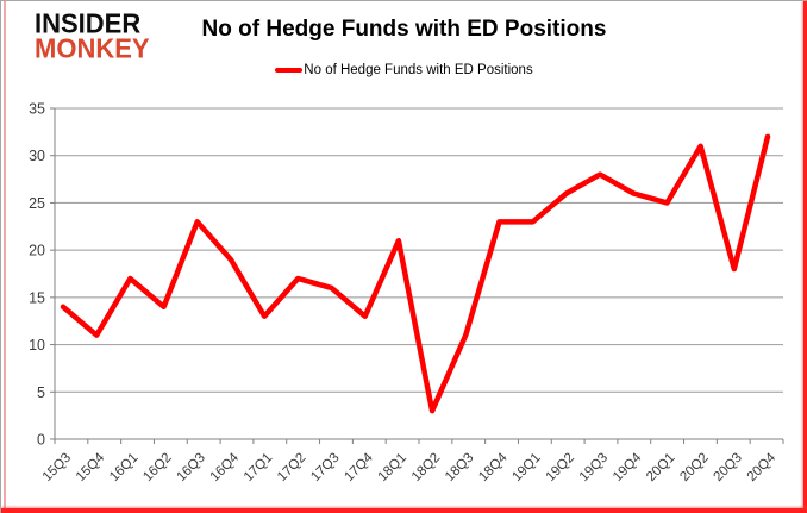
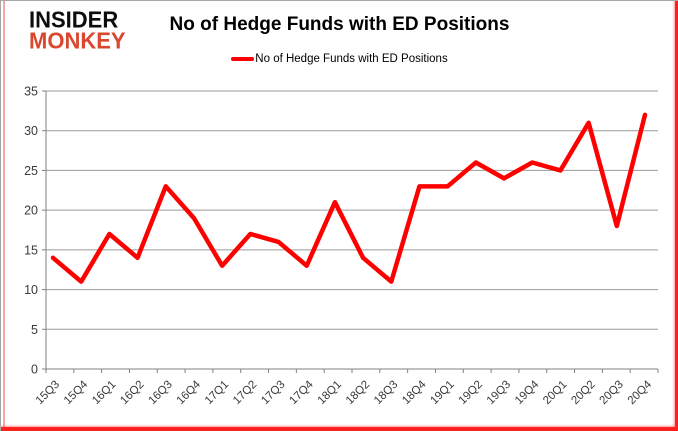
18Q2: 3 -> 14
19Q3: 28 -> 24
